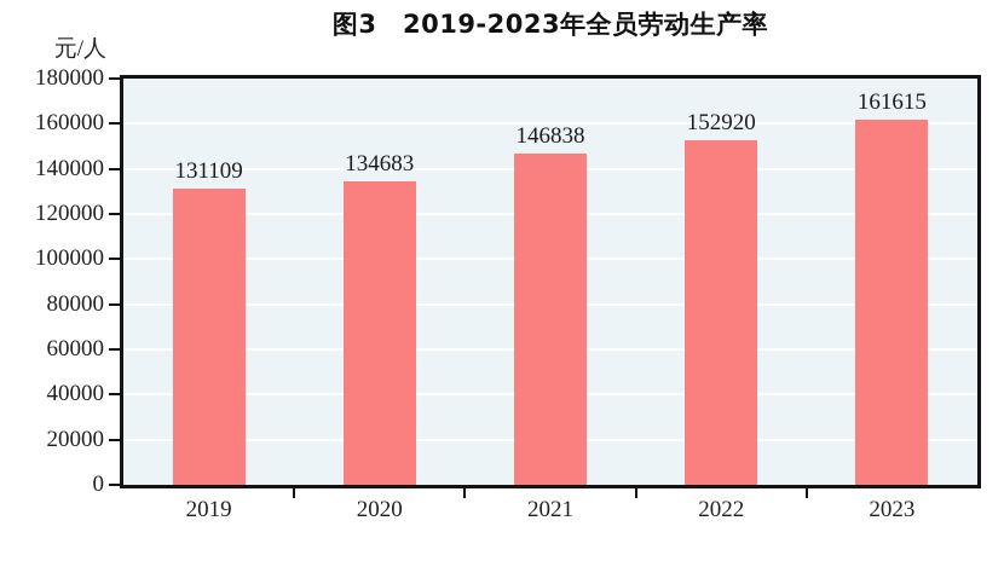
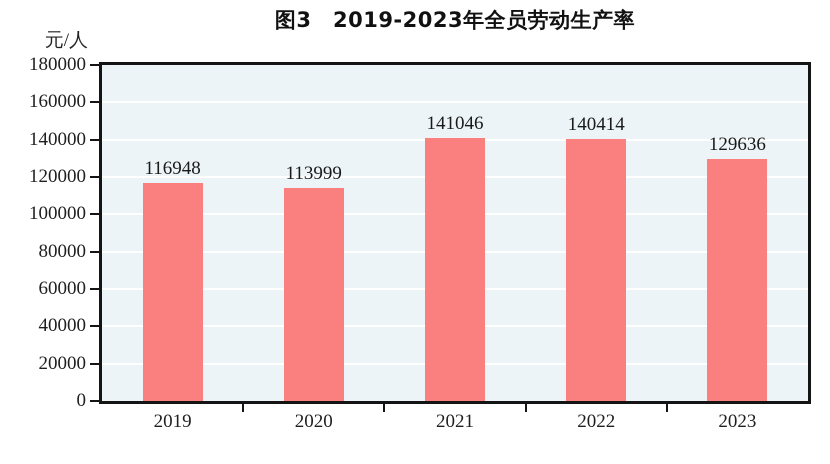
2019: 131109 -> 116948
2020: 134683 -> 113999
2021: 146838 -> 141046
2022: 152920 -> 140414
2023: 161615 -> 129636
